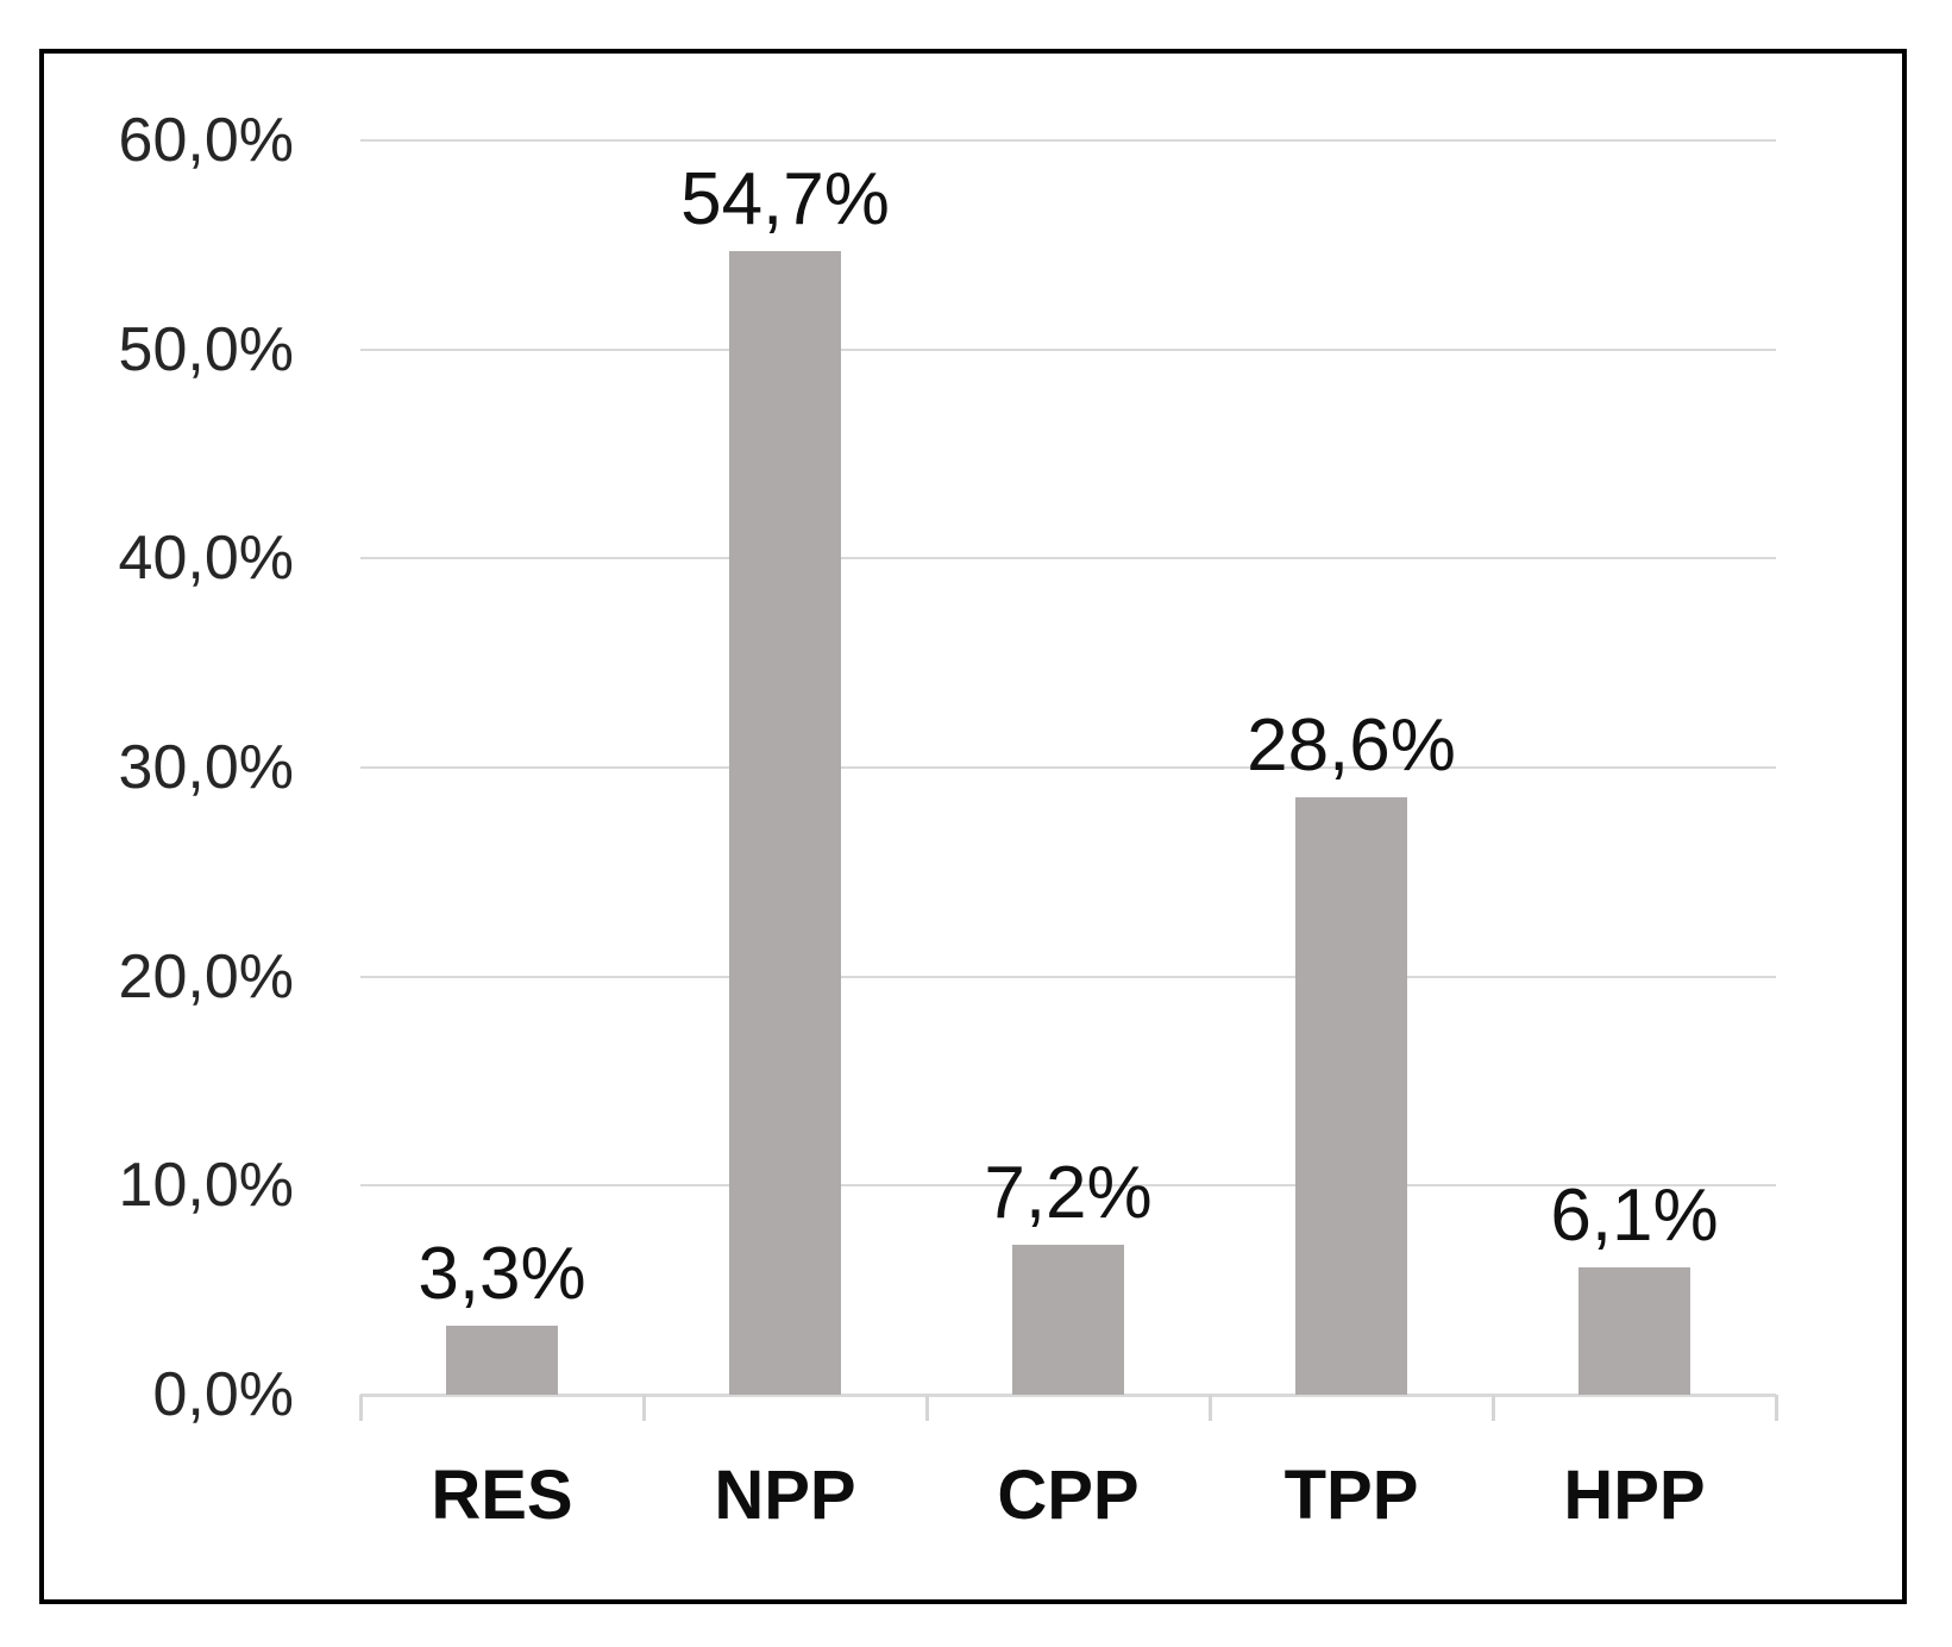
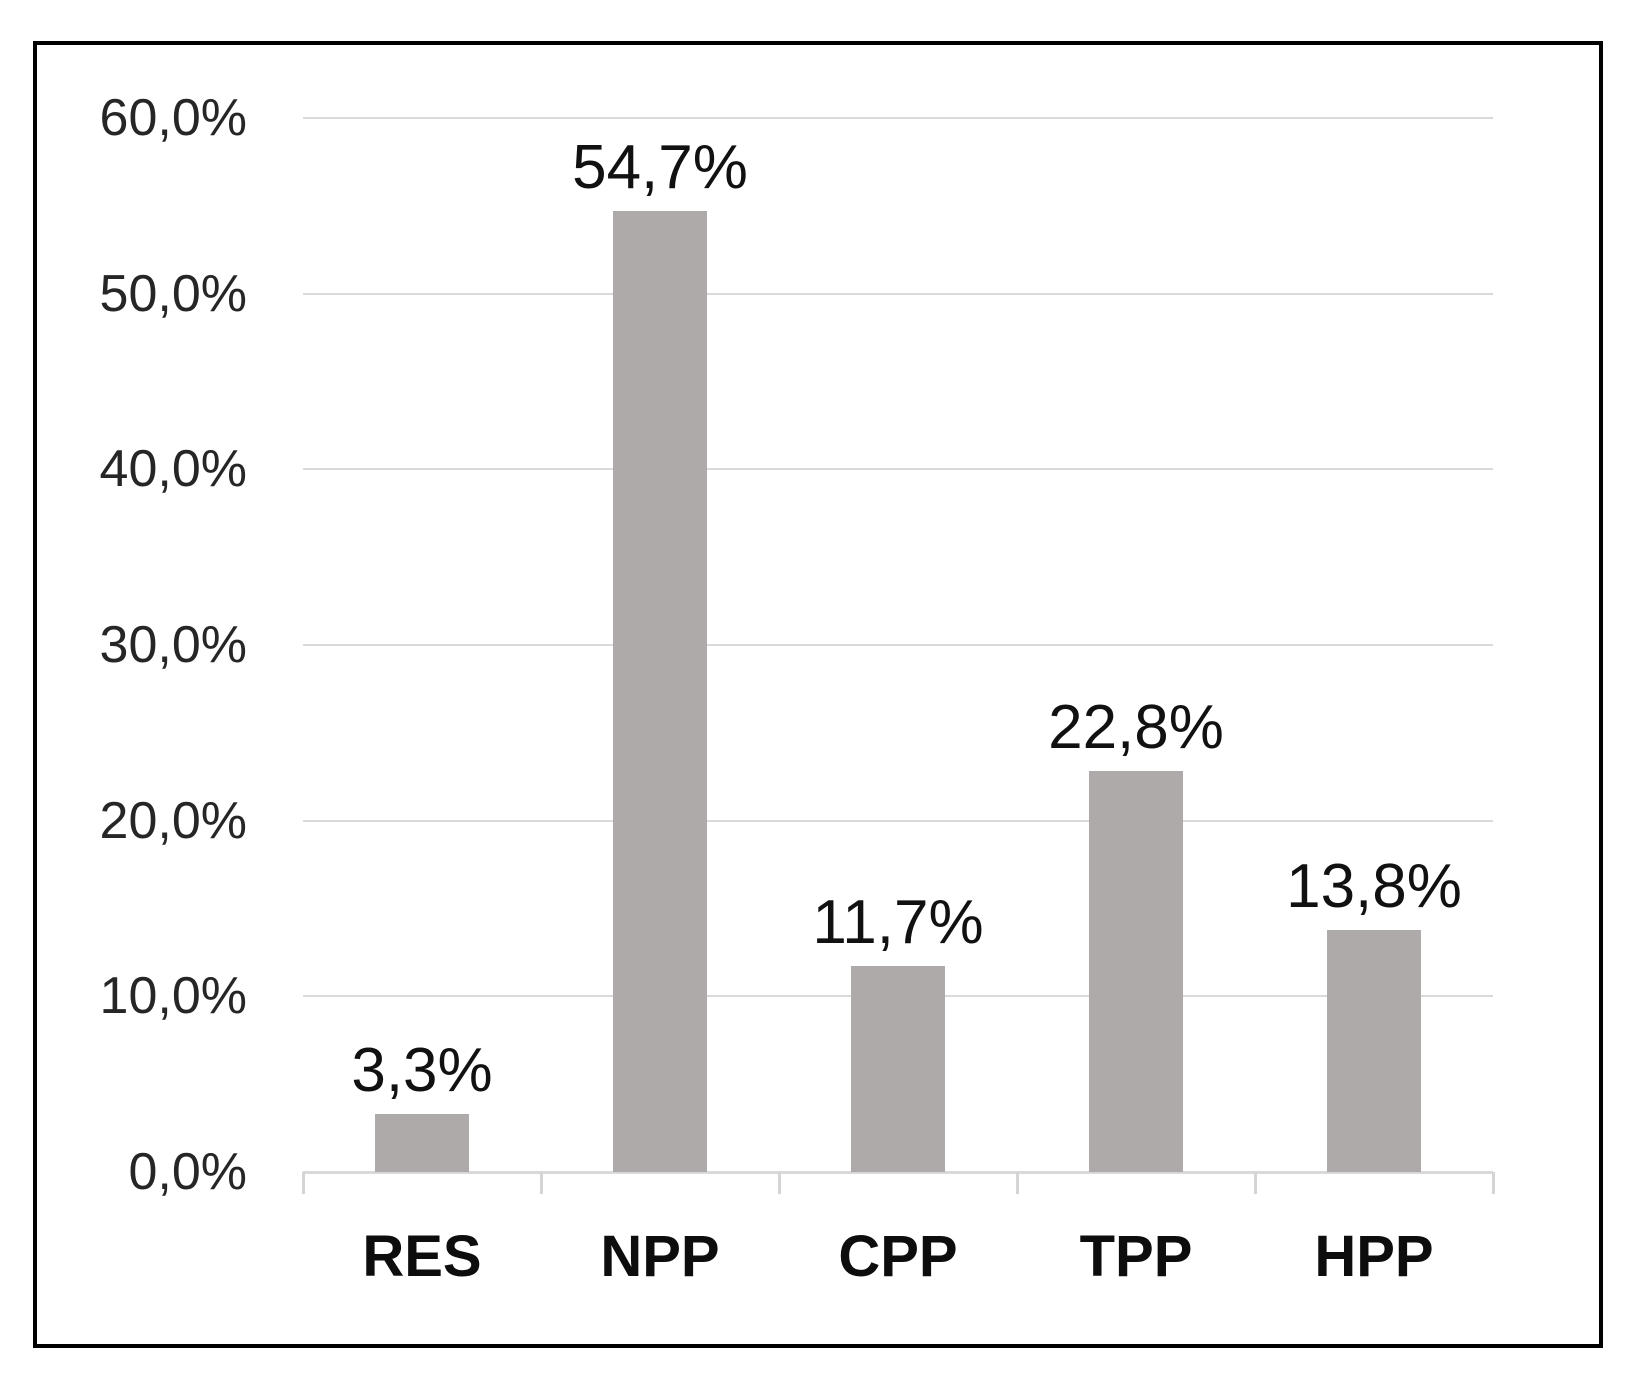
CPP: 7,2% -> 11,7%
TPP: 28,6% -> 22,8%
HPP: 6,1% -> 13,8%
